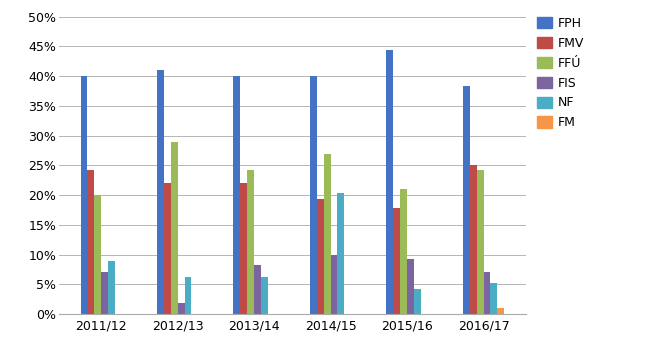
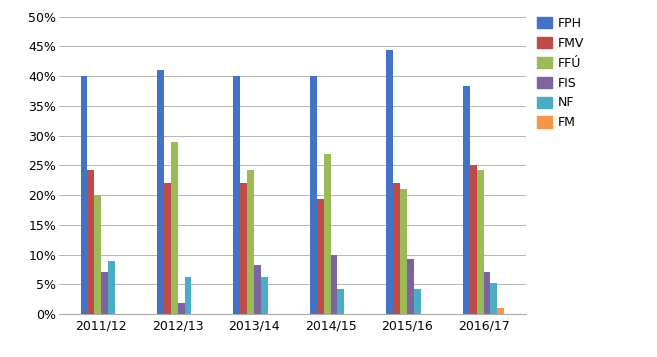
NF/2014/15: 20.4% -> 4.2%
FMV/2015/16: 17.8% -> 22.1%
